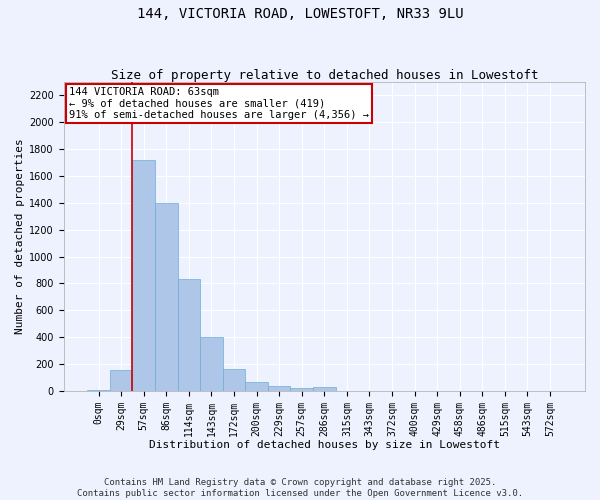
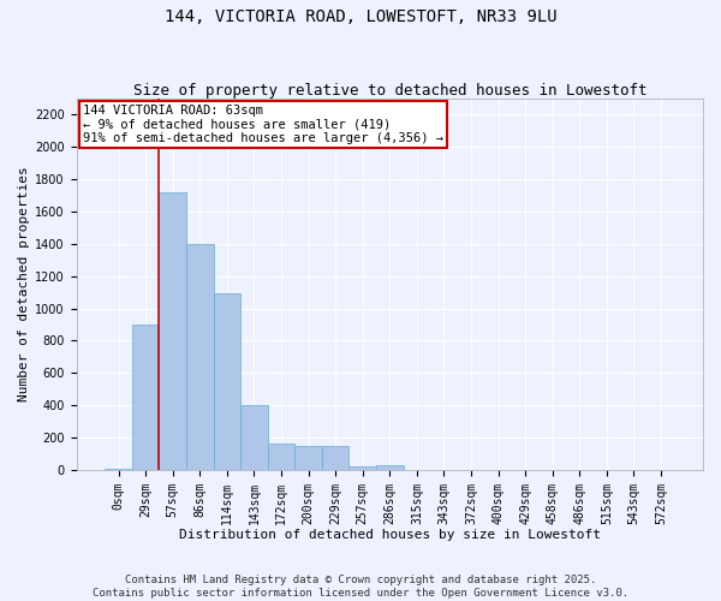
29sqm: 160 -> 900
114sqm: 840 -> 1090
200sqm: 60 -> 150
229sqm: 40 -> 150
